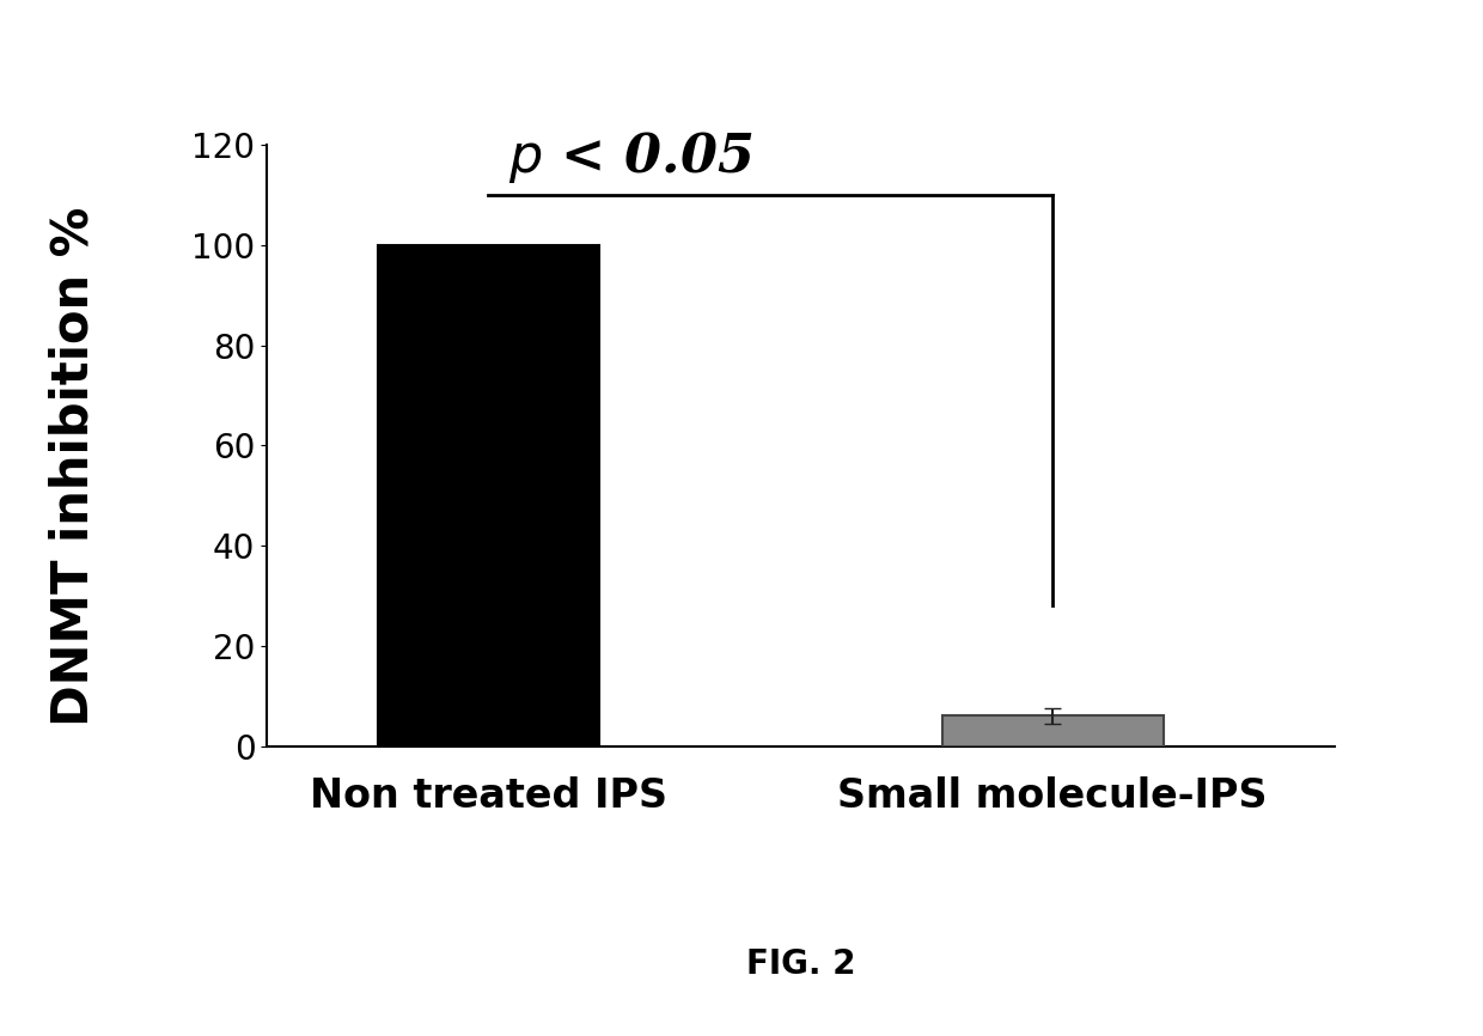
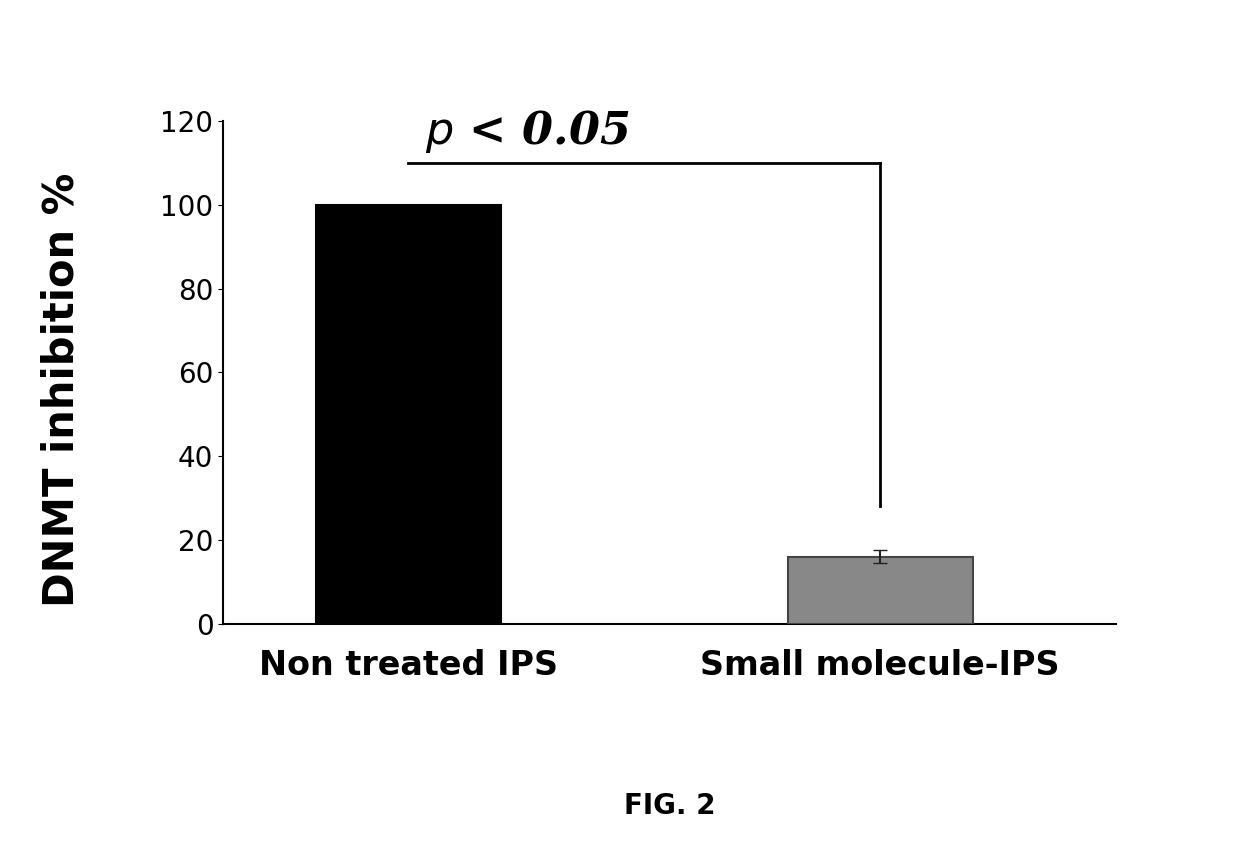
Small molecule-IPS: 6 -> 16
